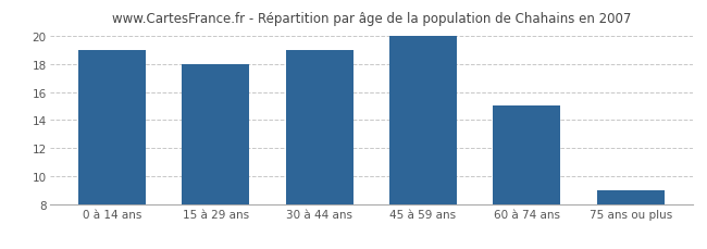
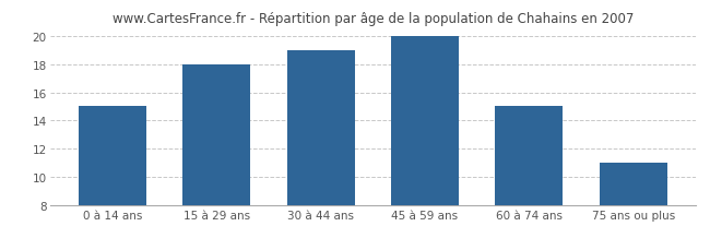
0 à 14 ans: 19 -> 15
75 ans ou plus: 9 -> 11
